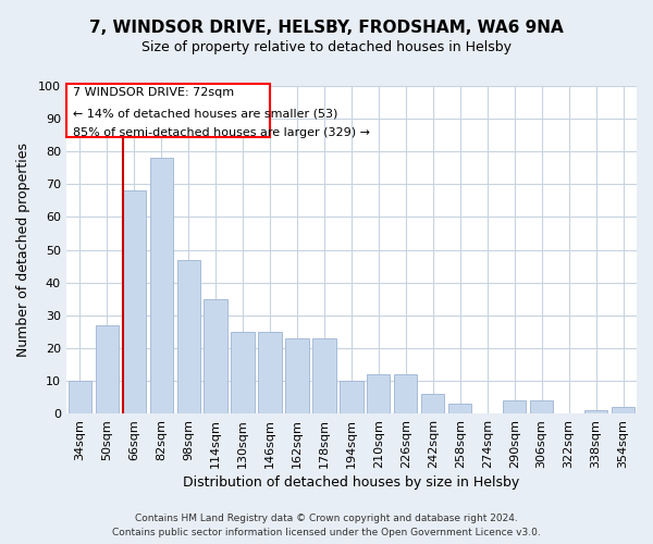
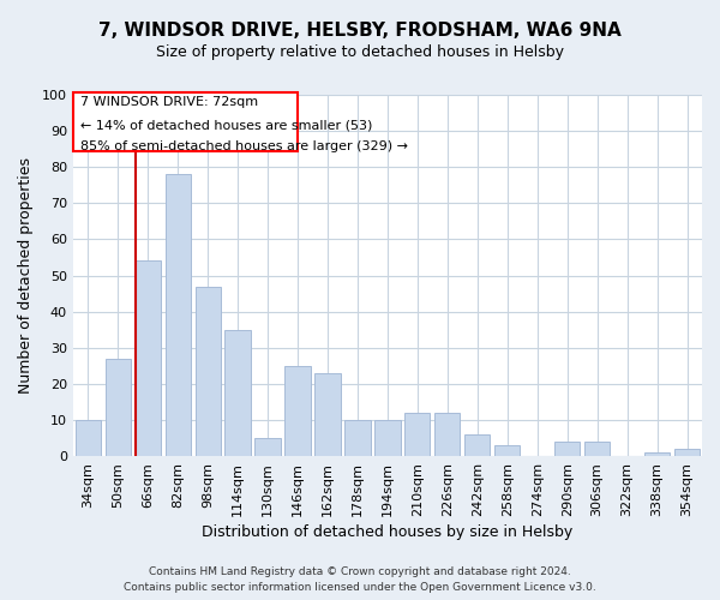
66sqm: 68 -> 54
130sqm: 25 -> 5
178sqm: 23 -> 10
